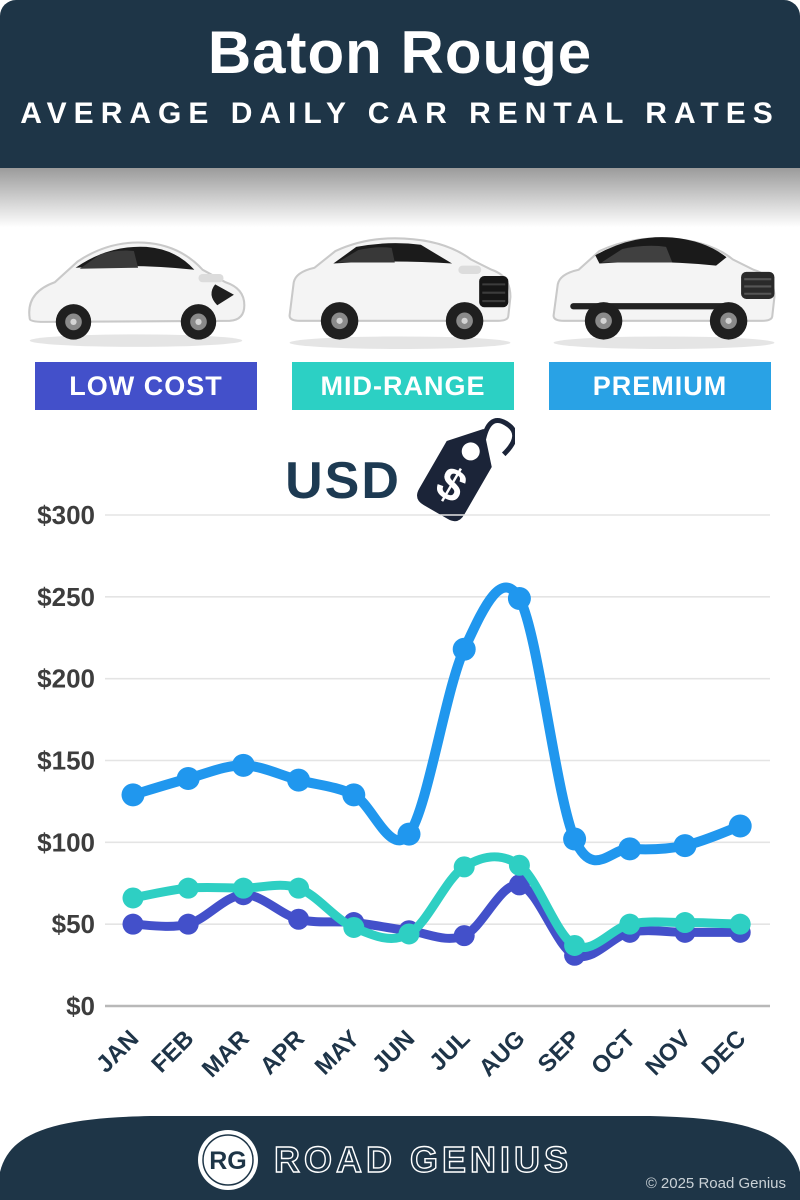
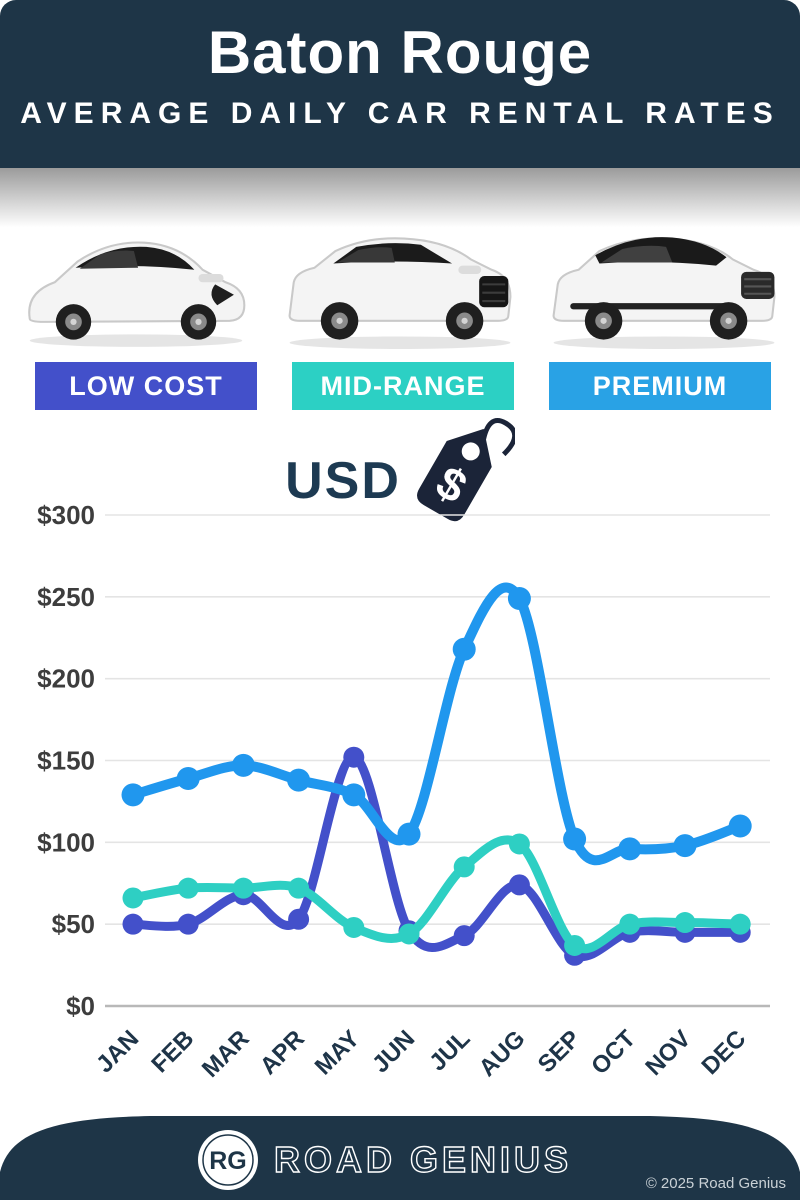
LOW COST/MAY: $51 -> $152
MID-RANGE/AUG: $86 -> $99
